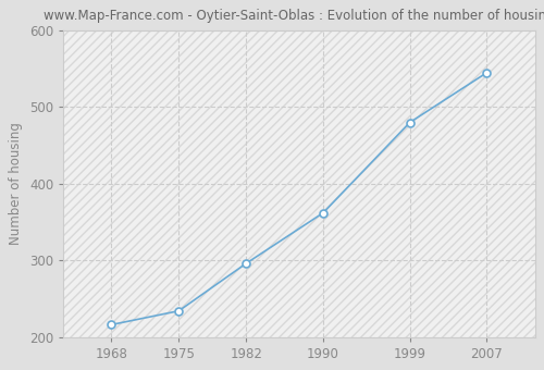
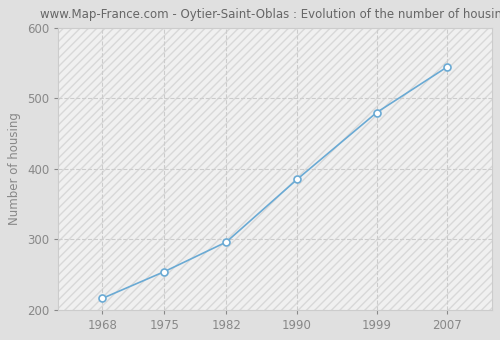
1975: 234 -> 254
1990: 362 -> 385
